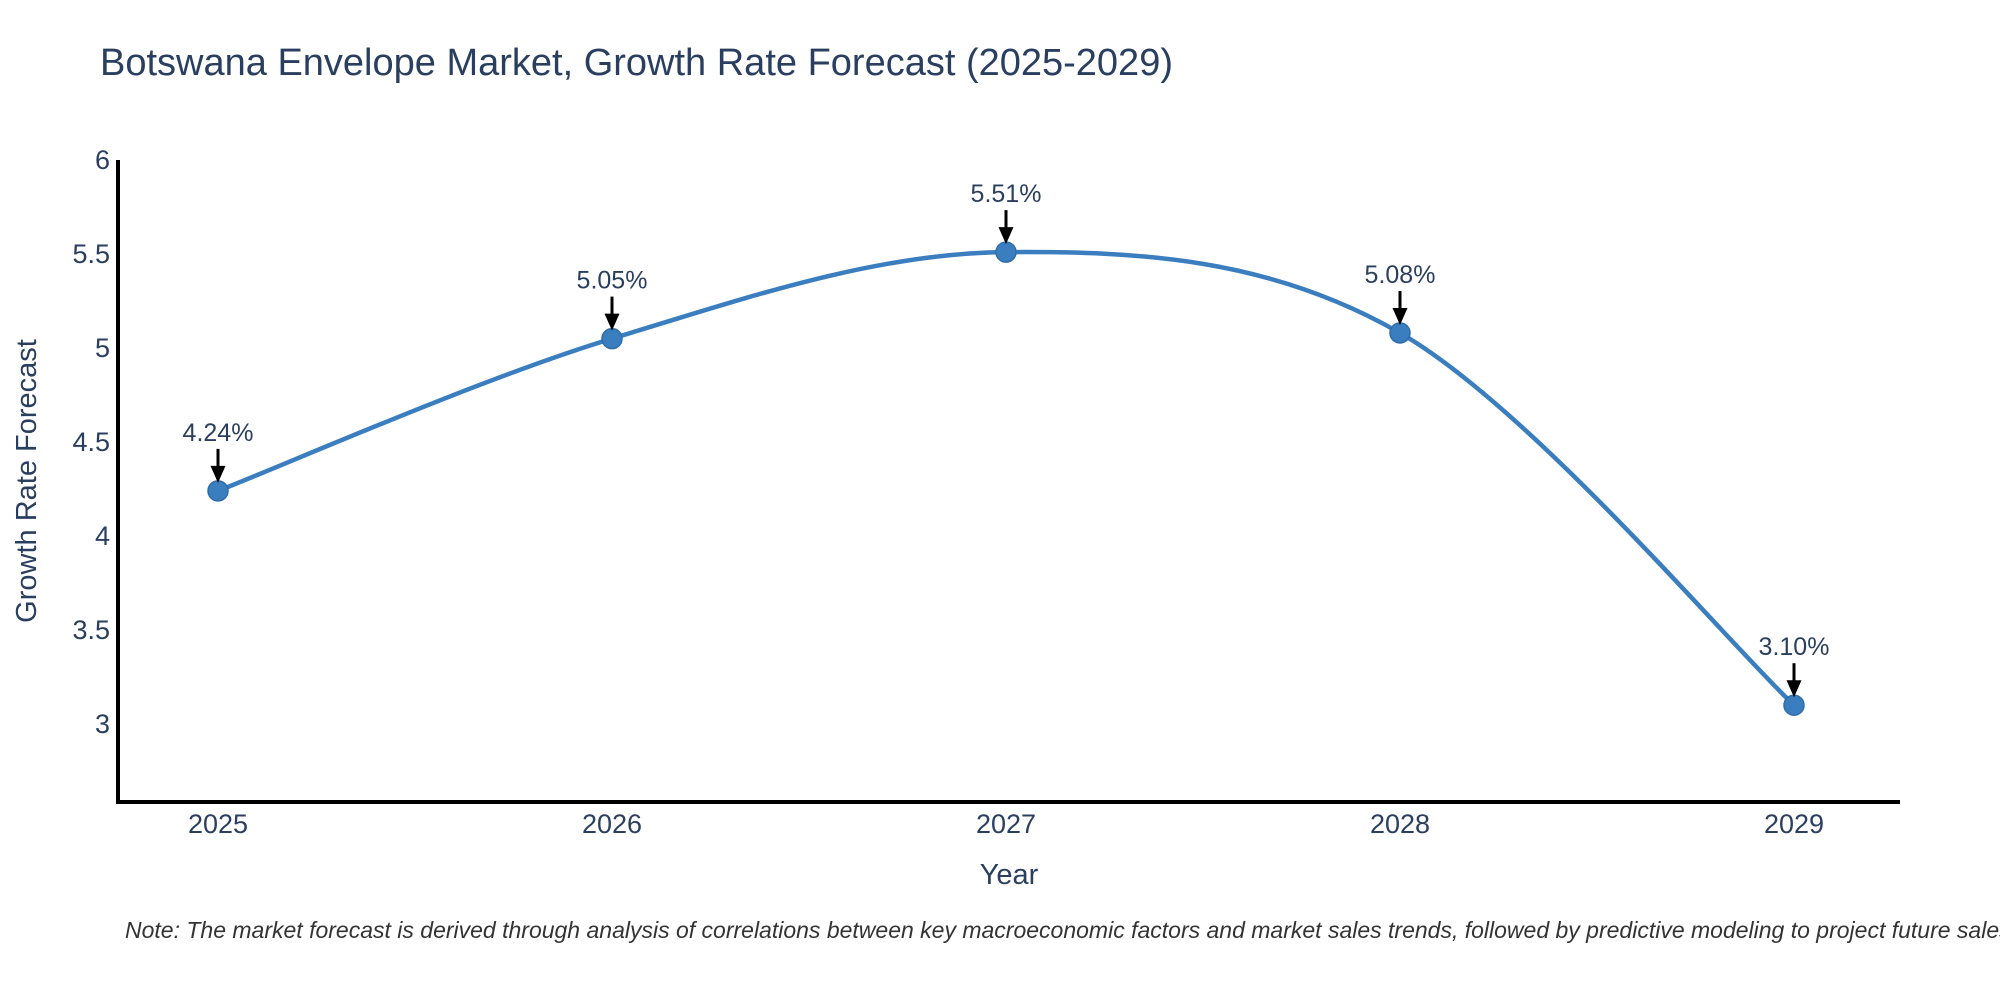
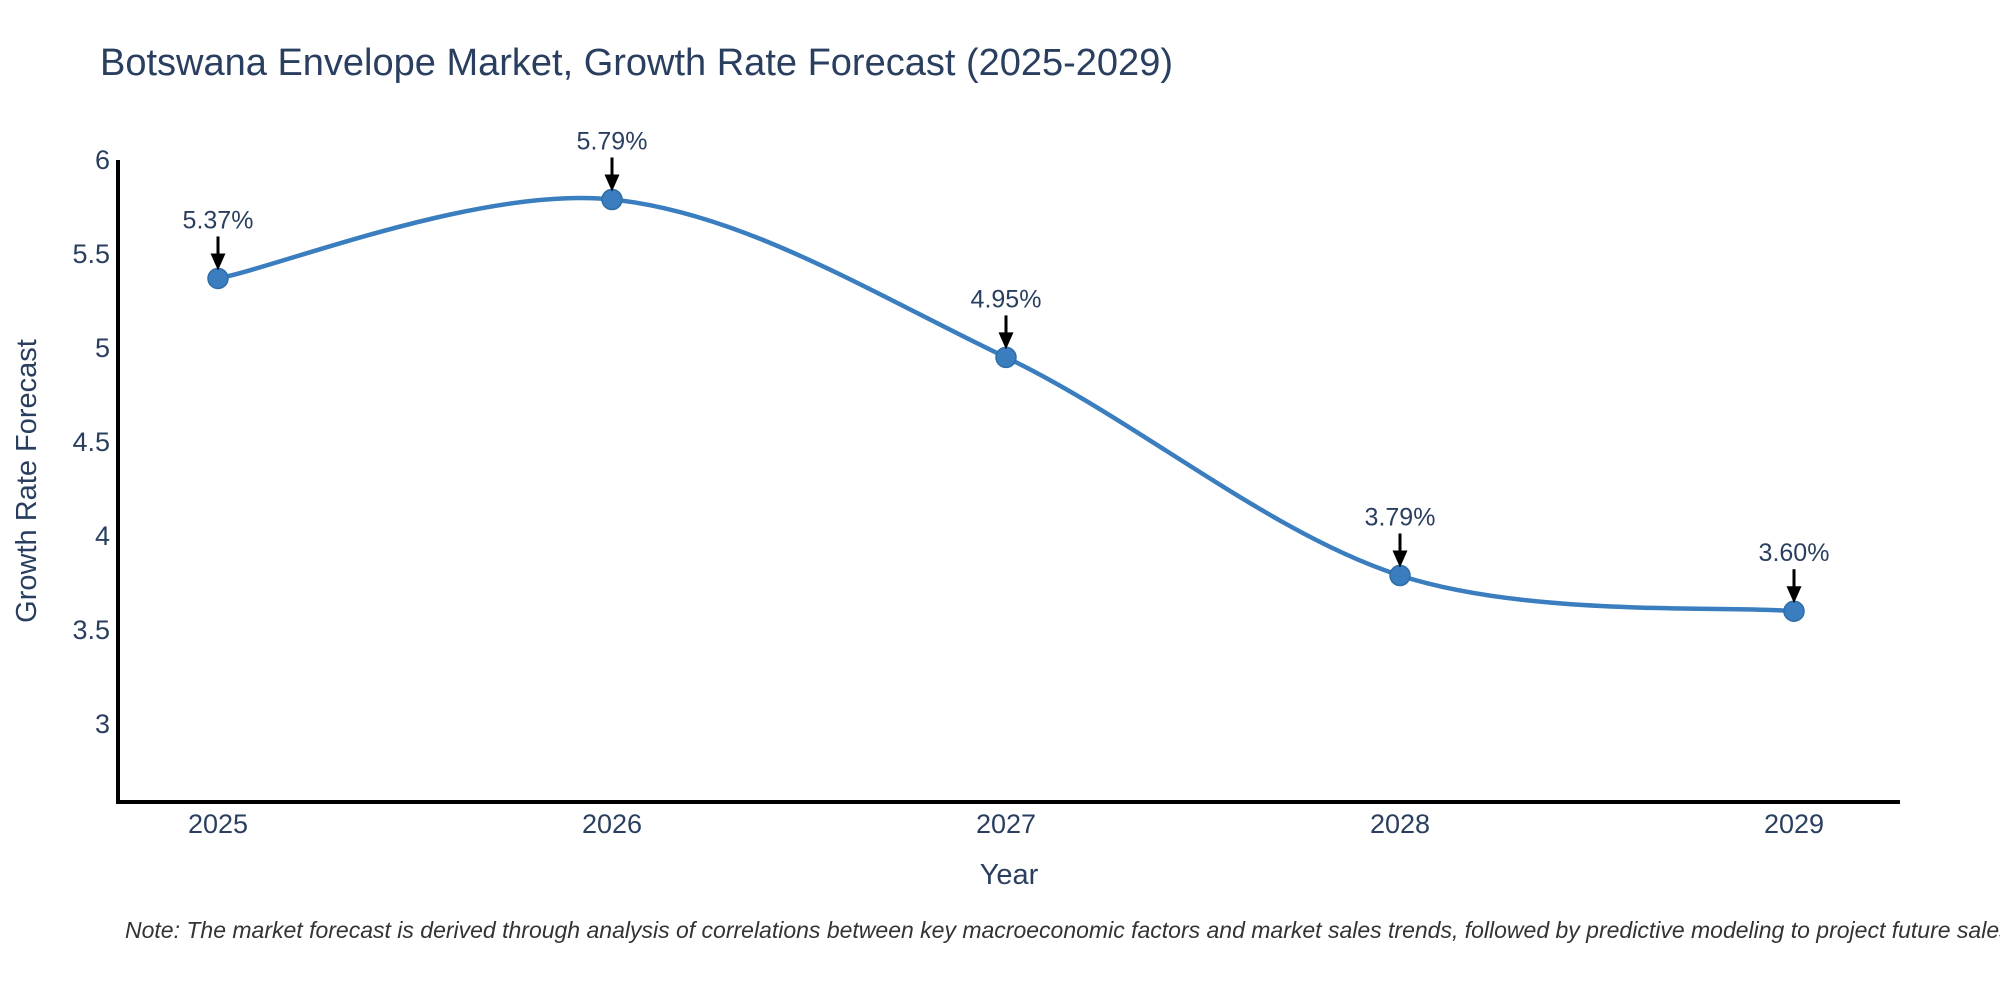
2025: 4.24% -> 5.37%
2026: 5.05% -> 5.79%
2027: 5.51% -> 4.95%
2028: 5.08% -> 3.79%
2029: 3.10% -> 3.60%
